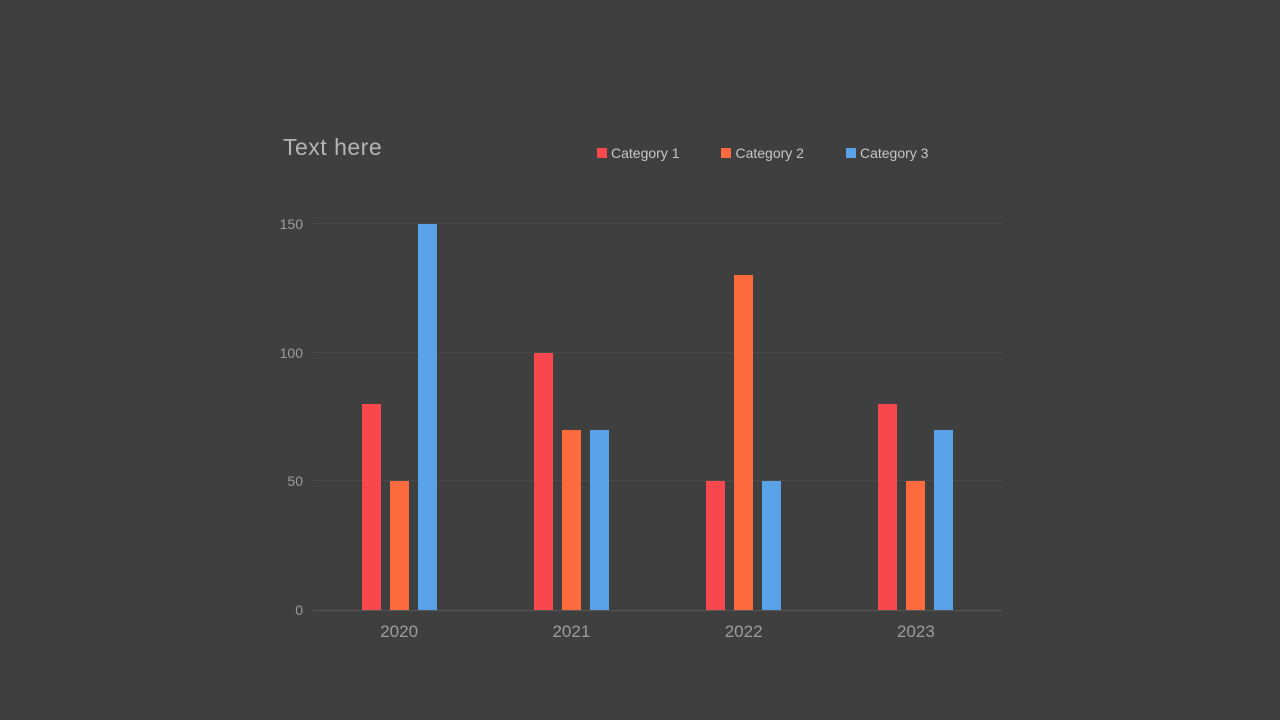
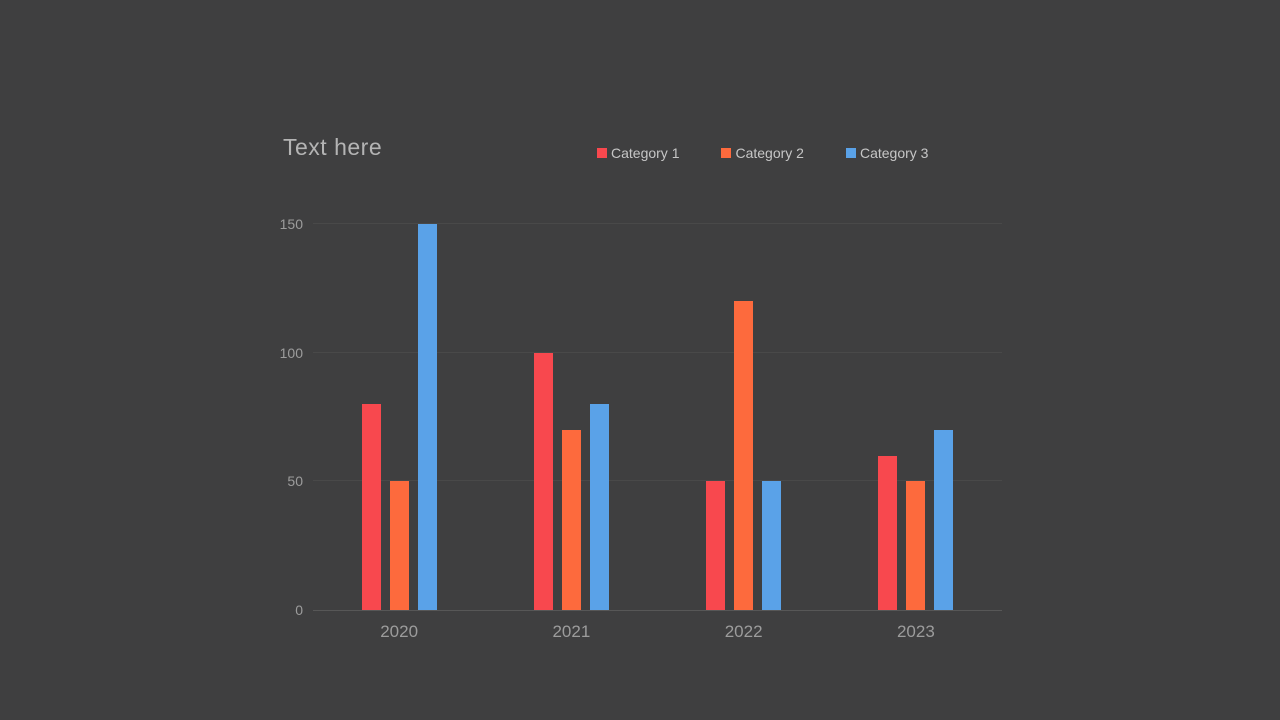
Category 3/2021: 70 -> 80
Category 2/2022: 130 -> 120
Category 1/2023: 80 -> 60
